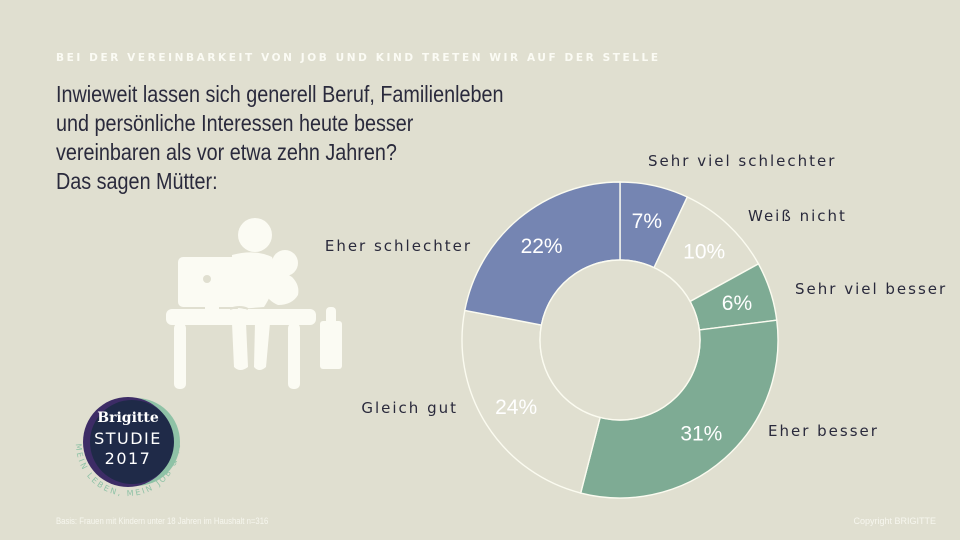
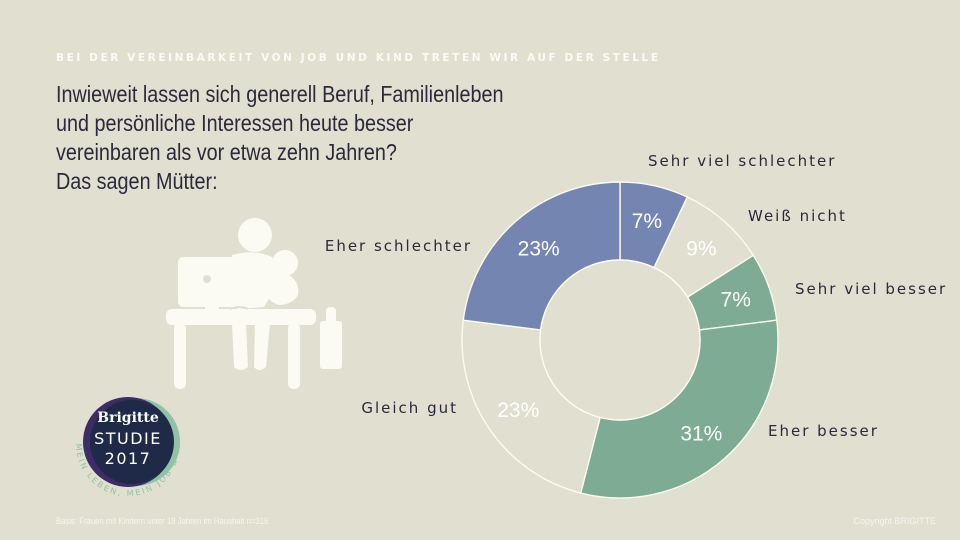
Weiß nicht: 10% -> 9%
Sehr viel besser: 6% -> 7%
Gleich gut: 24% -> 23%
Eher schlechter: 22% -> 23%
